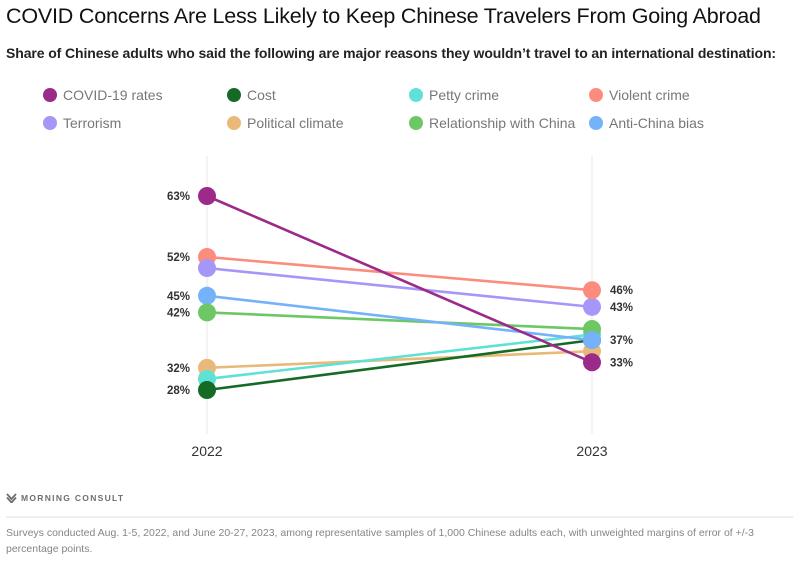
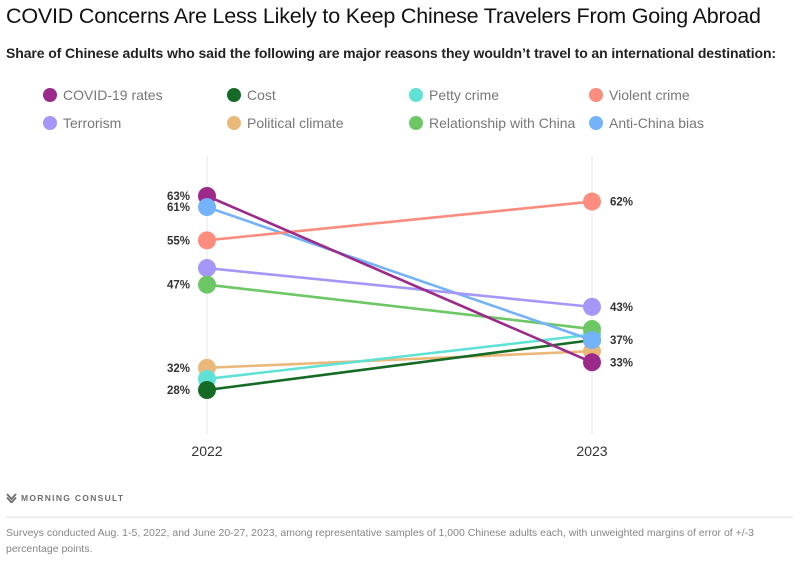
Violent crime/2022: 52% -> 55%
Relationship with China/2022: 42% -> 47%
Anti-China bias/2022: 45% -> 61%
Violent crime/2023: 46% -> 62%
